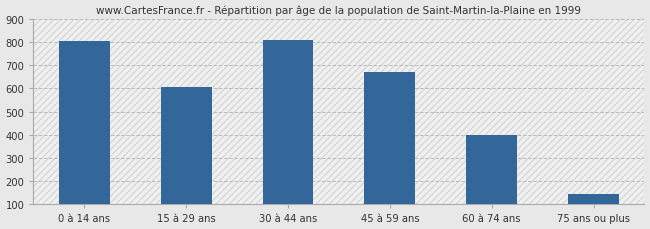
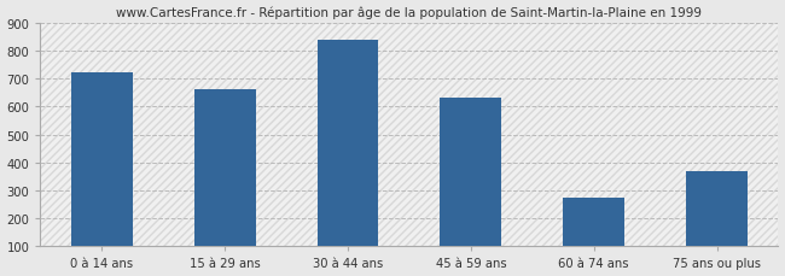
0 à 14 ans: 805 -> 720
15 à 29 ans: 605 -> 660
30 à 44 ans: 810 -> 840
45 à 59 ans: 670 -> 630
60 à 74 ans: 400 -> 275
75 ans ou plus: 145 -> 370
